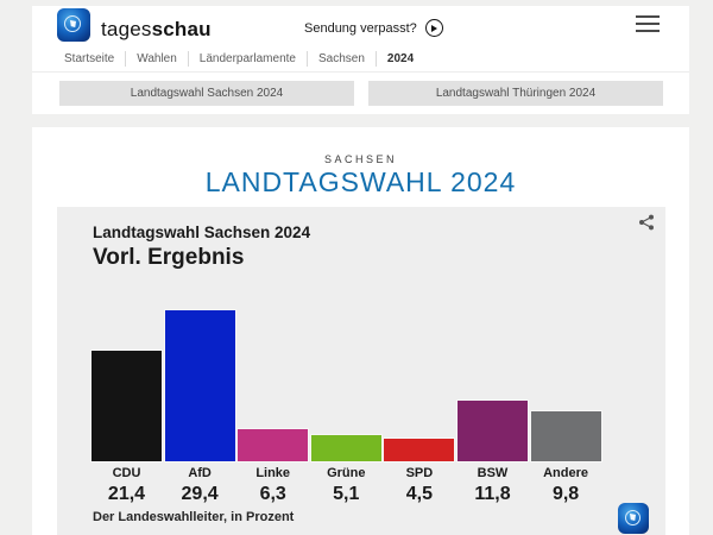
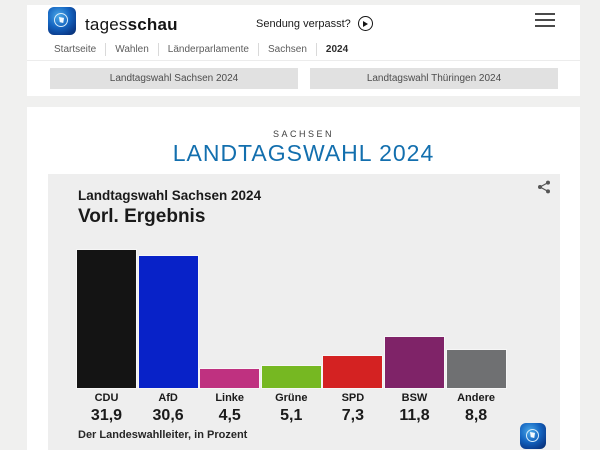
CDU: 21,4 -> 31,9
AfD: 29,4 -> 30,6
Linke: 6,3 -> 4,5
SPD: 4,5 -> 7,3
Andere: 9,8 -> 8,8
